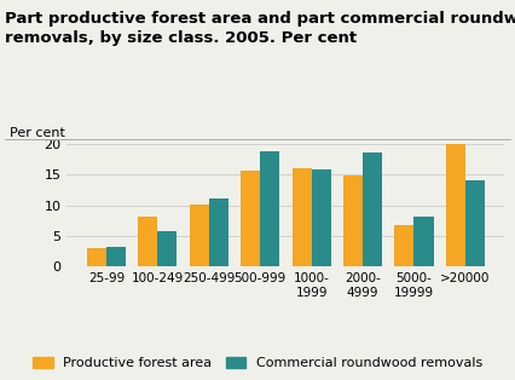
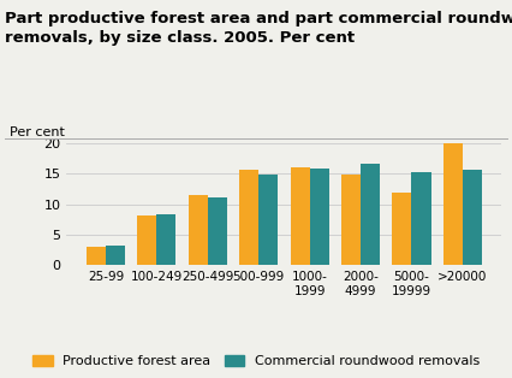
Commercial roundwood removals/100-249: 5.8 -> 8.3
Productive forest area/250-499: 10.2 -> 11.5
Commercial roundwood removals/500-999: 18.8 -> 14.9
Commercial roundwood removals/2000- 4999: 18.6 -> 16.7
Productive forest area/5000- 19999: 6.8 -> 12.0
Commercial roundwood removals/5000- 19999: 8.2 -> 15.3
Commercial roundwood removals/>20000: 14.0 -> 15.7
